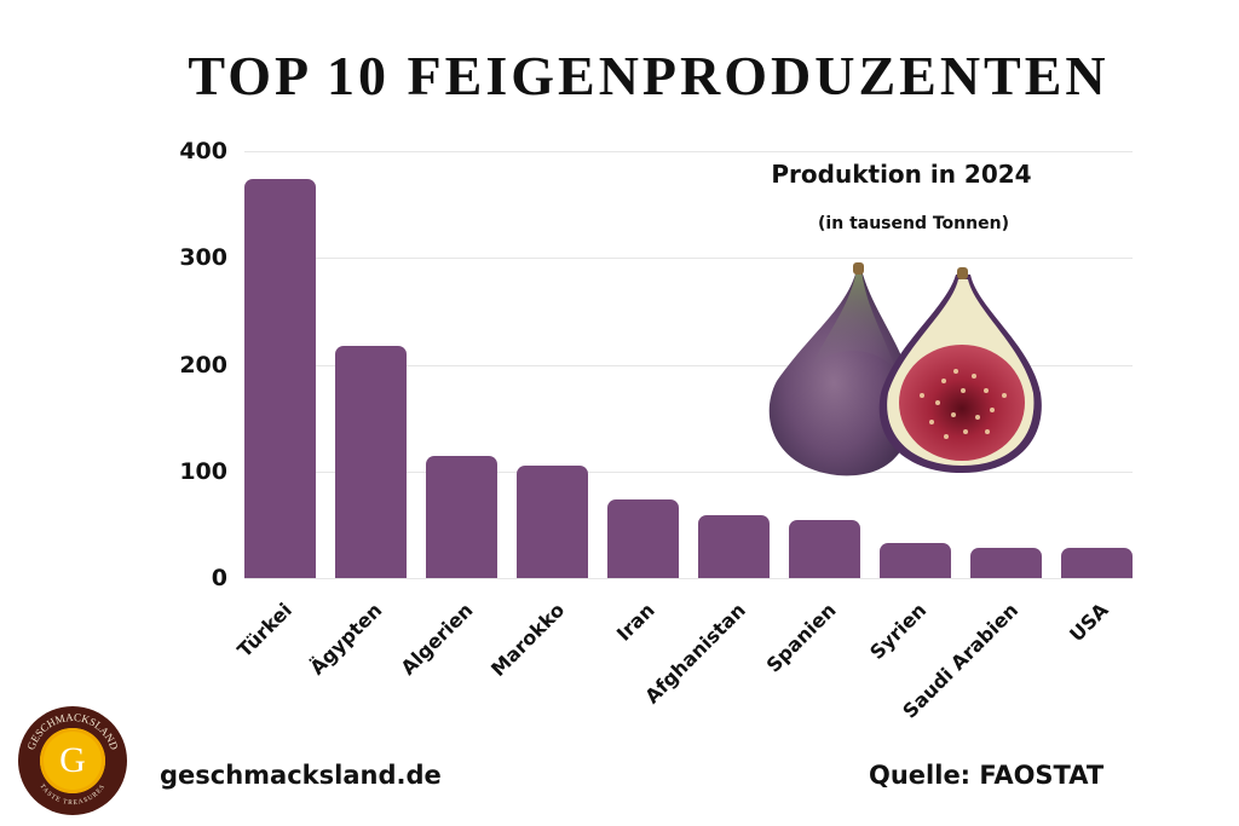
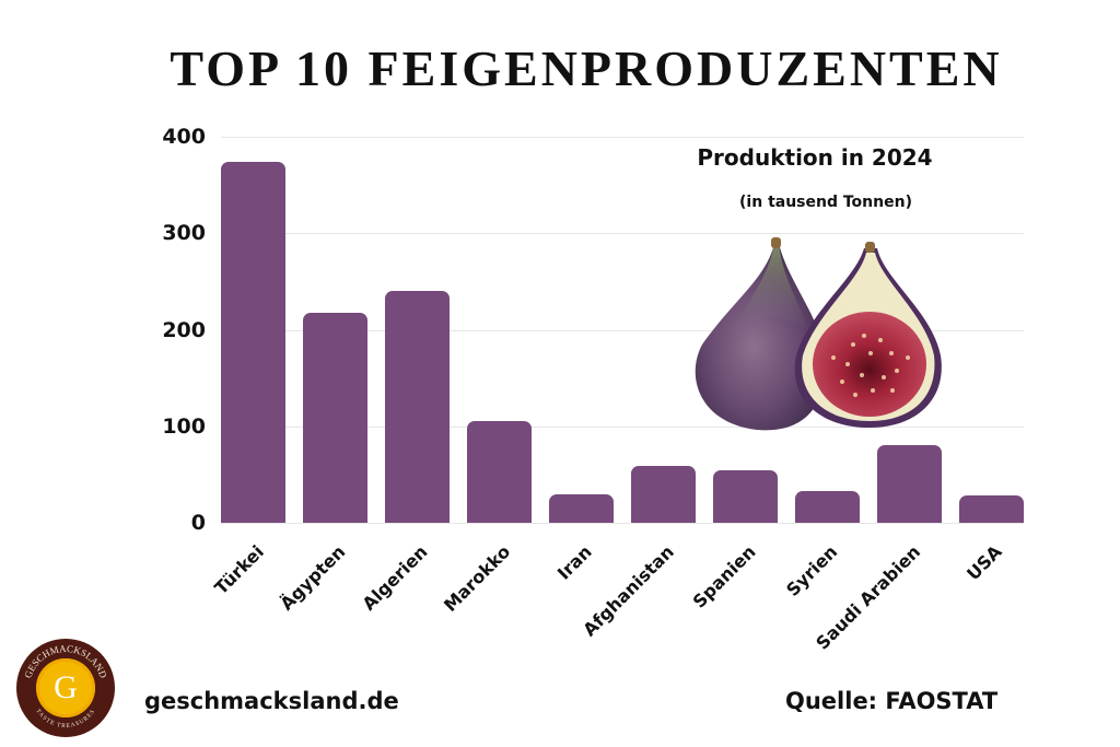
Algerien: 110 -> 240
Iran: 70 -> 30
Saudi Arabien: 30 -> 80
